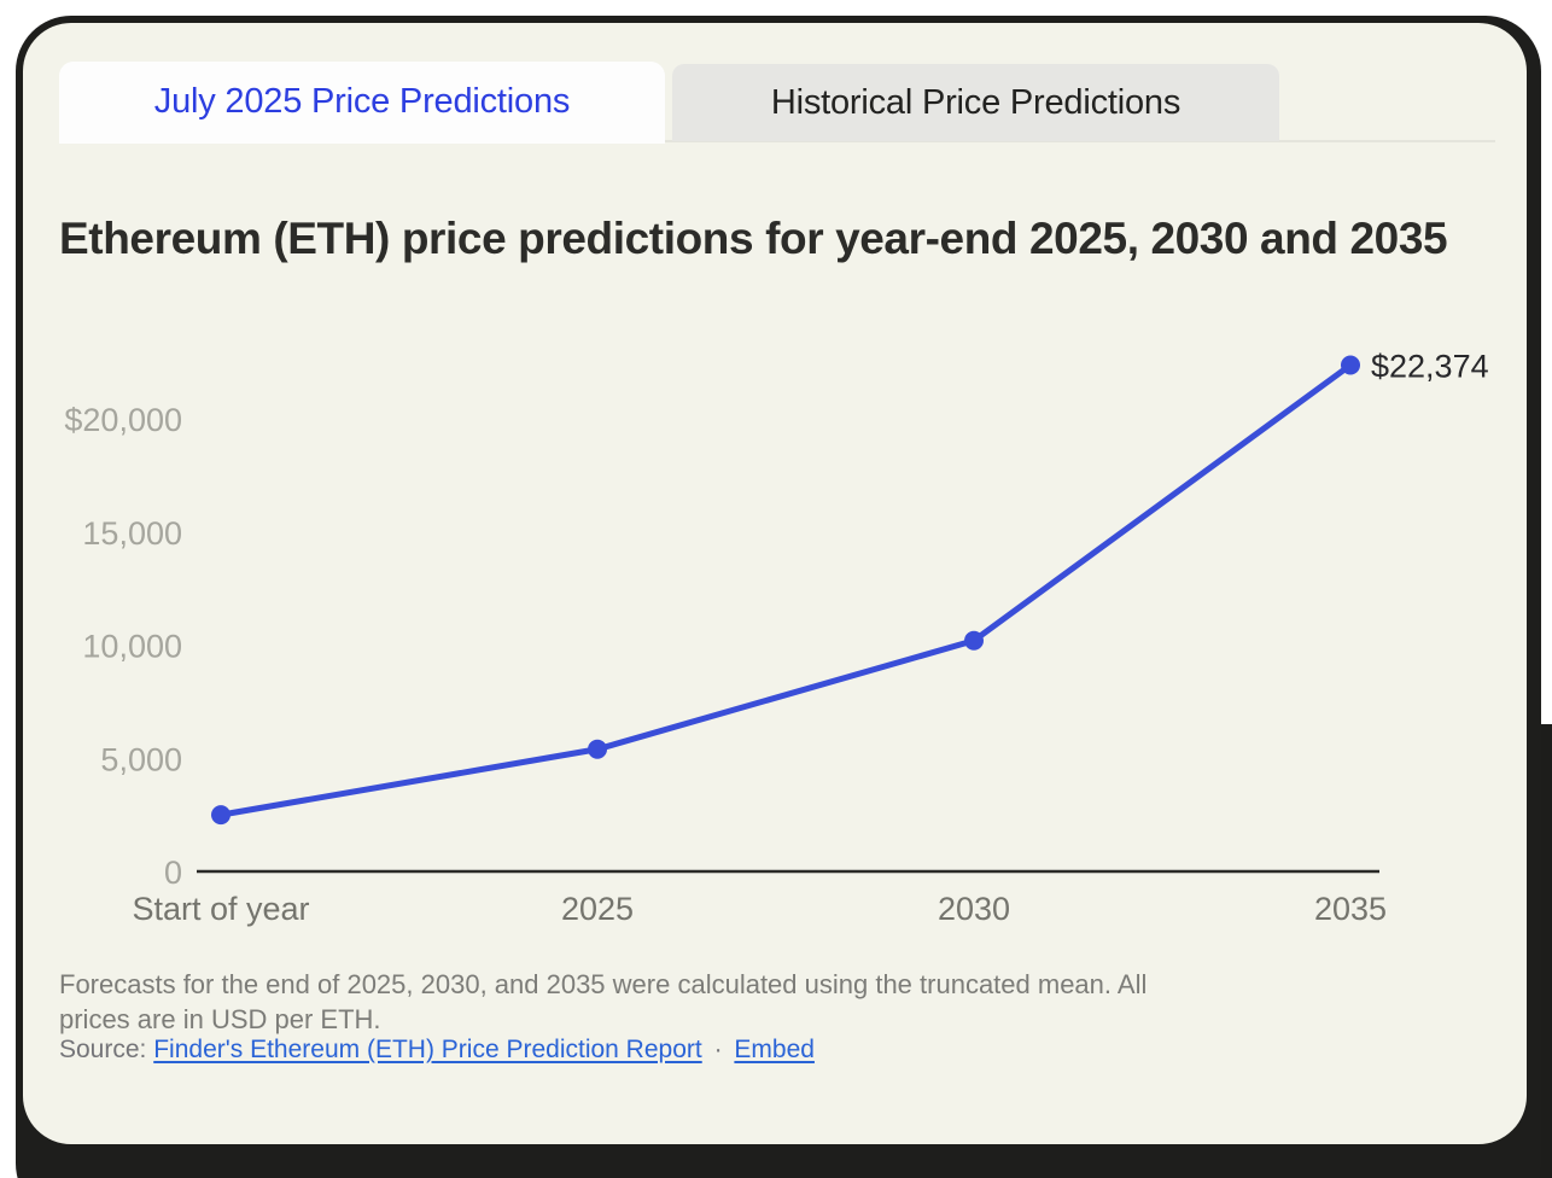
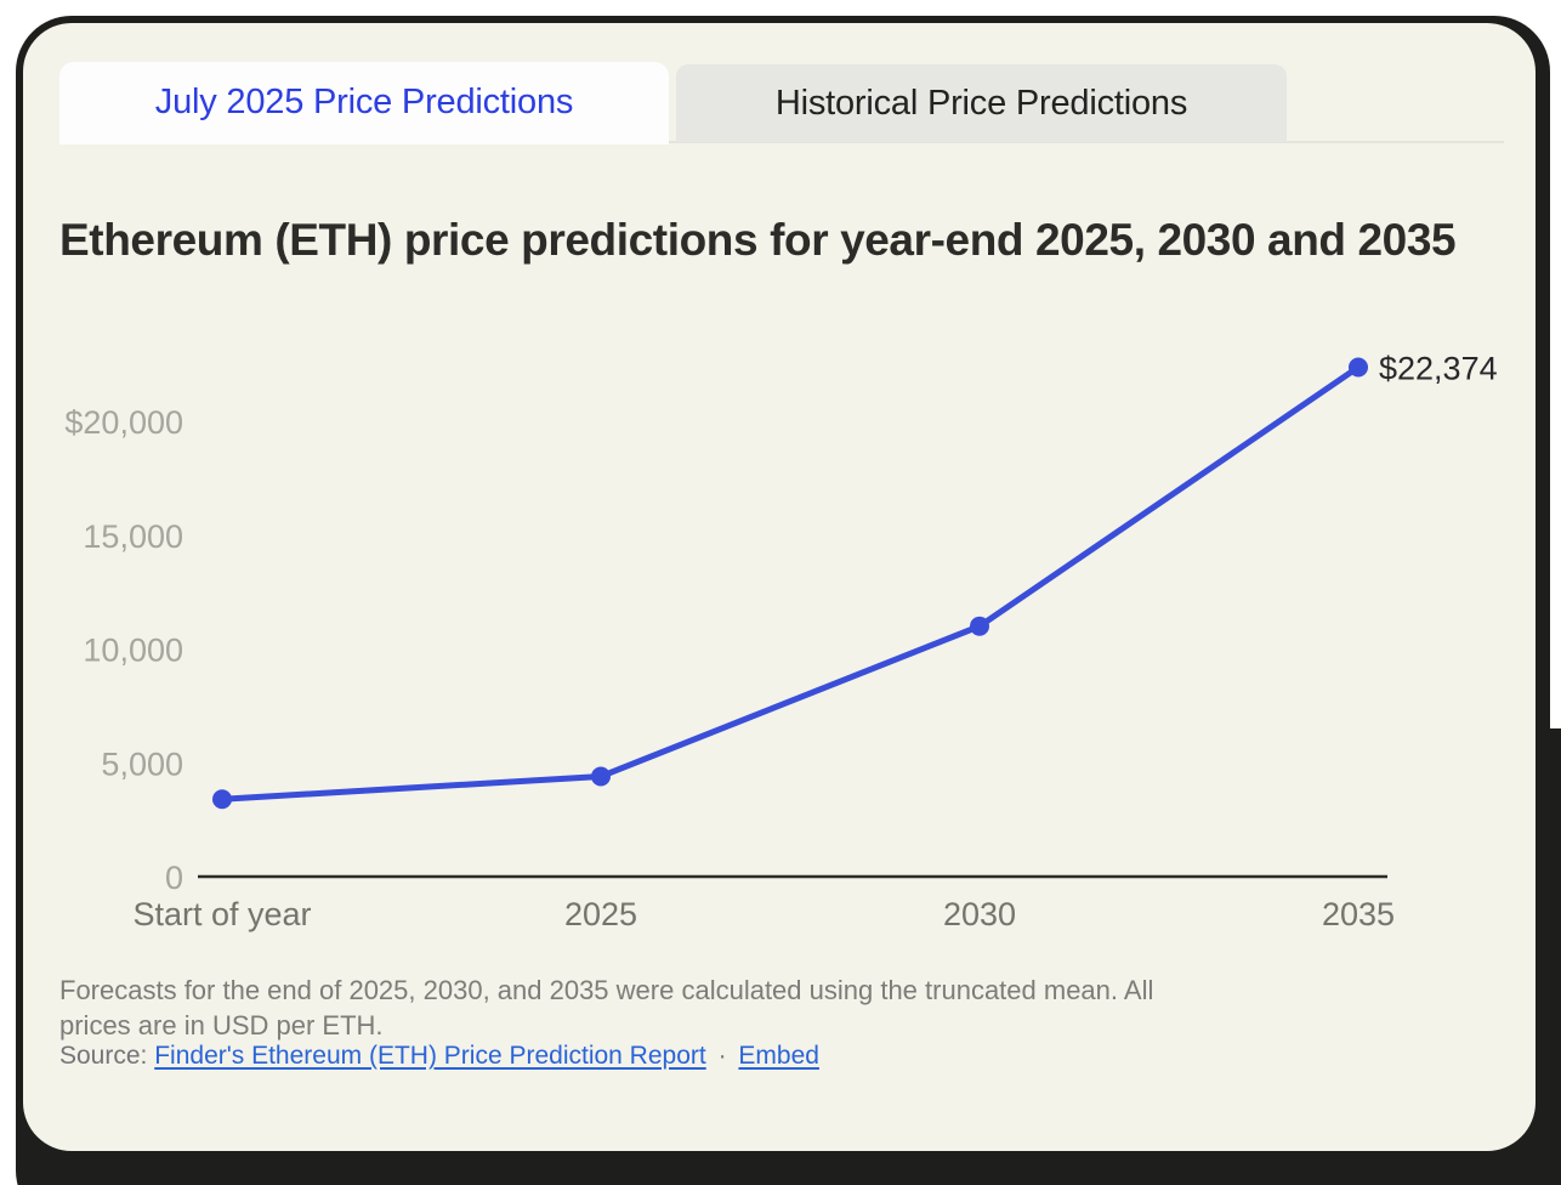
Start of year: $2500 -> $3400
2025: $5400 -> $4400
2030: $10200 -> $11000
